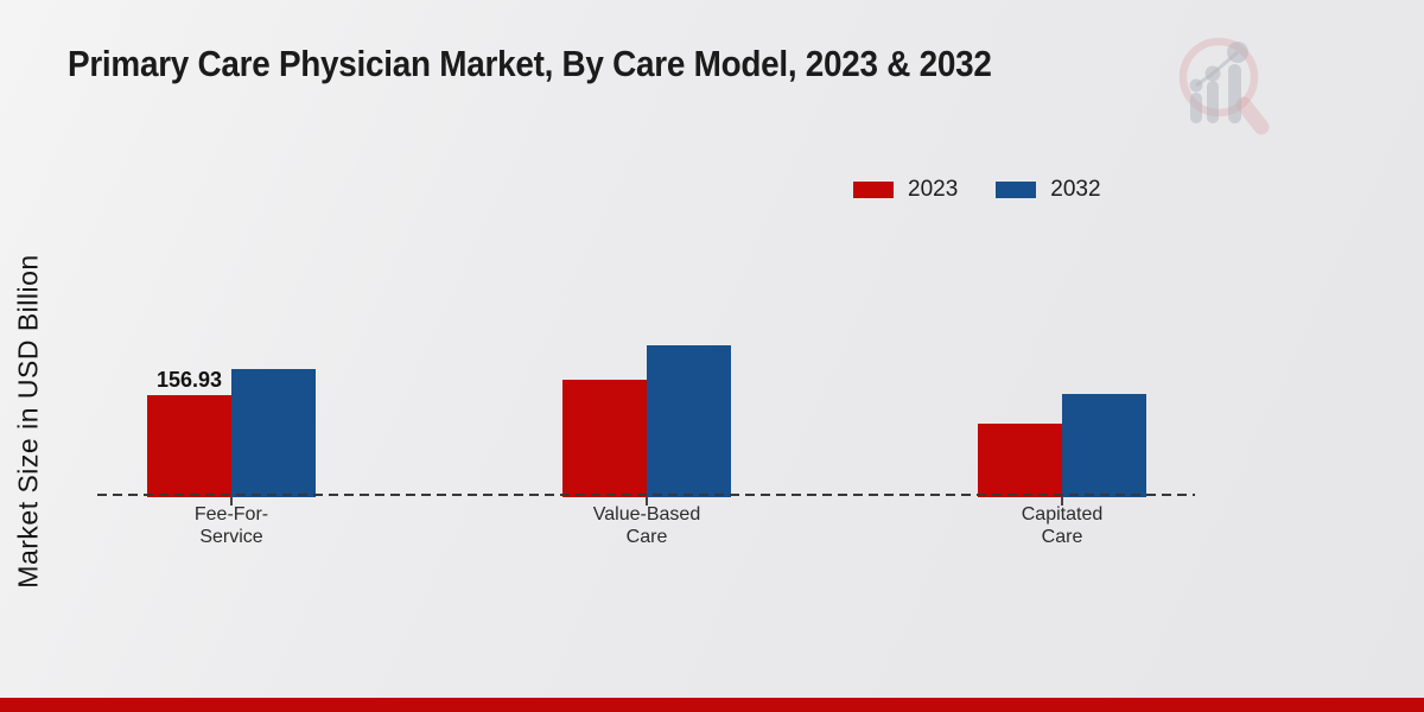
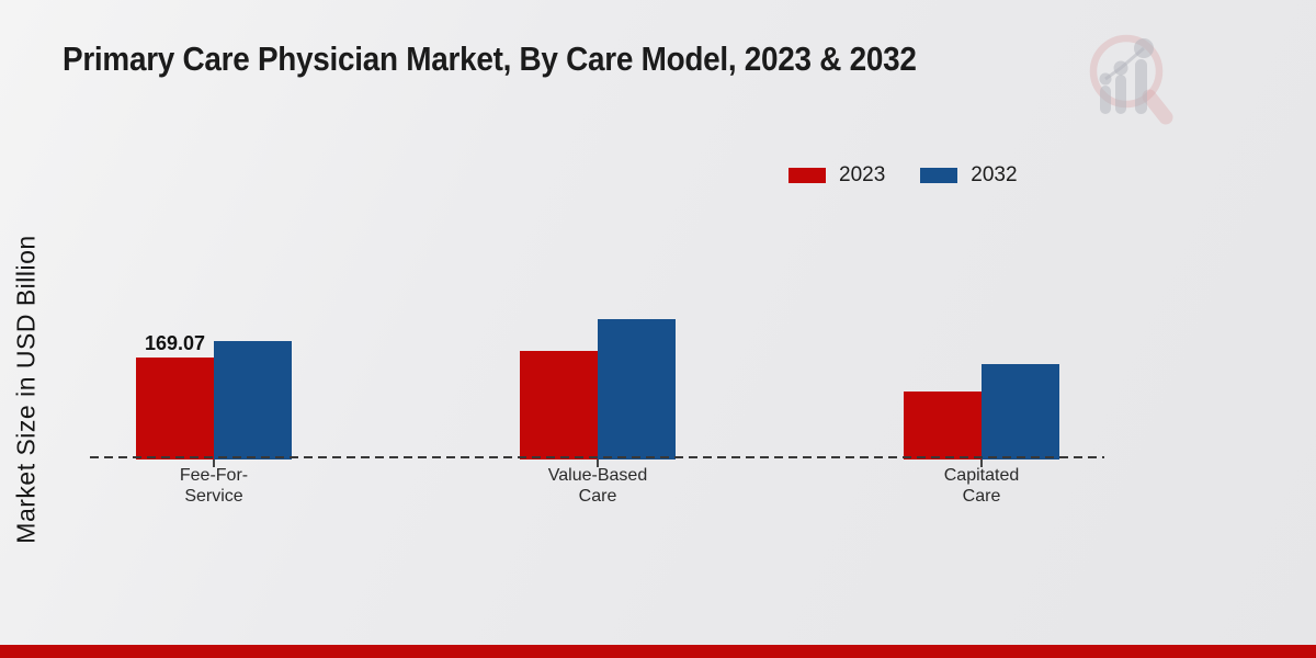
2023/Fee-For- Service: 156.93 -> 169.07
